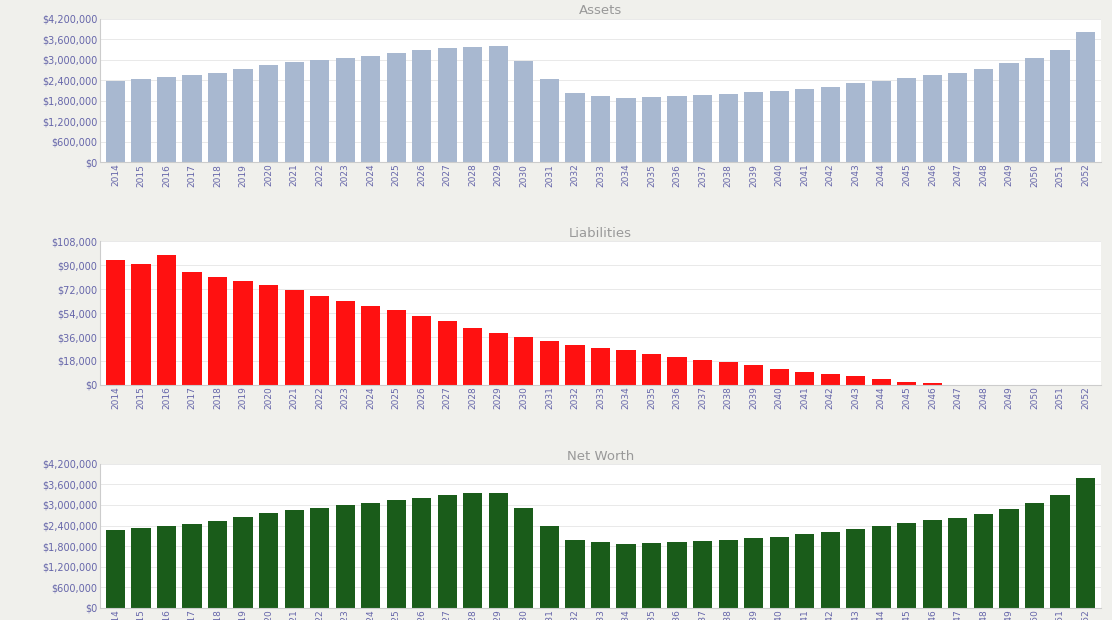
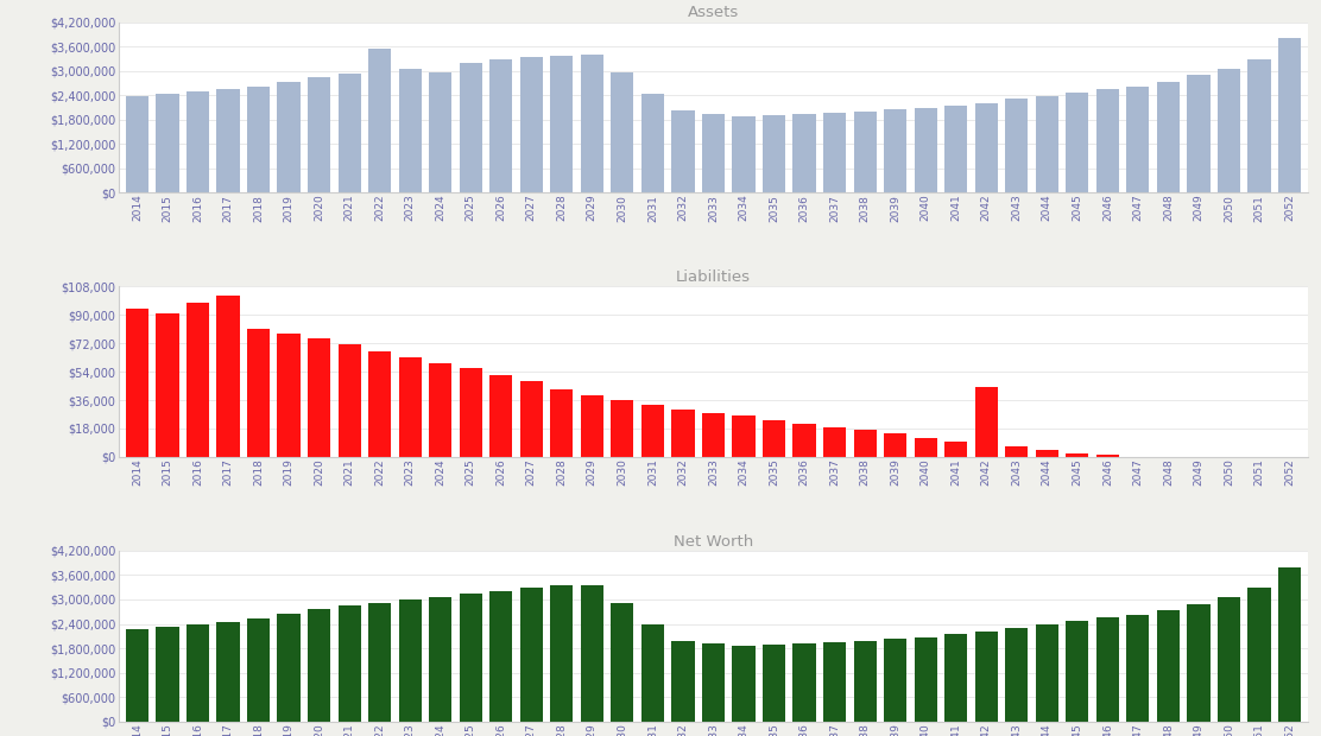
Assets/2022: $2,980,000 -> $3,550,000
Assets/2024: $3,120,000 -> $2,950,000
Liabilities/2017: $85,000 -> $102,000
Liabilities/2042: $8,000 -> $44,000
